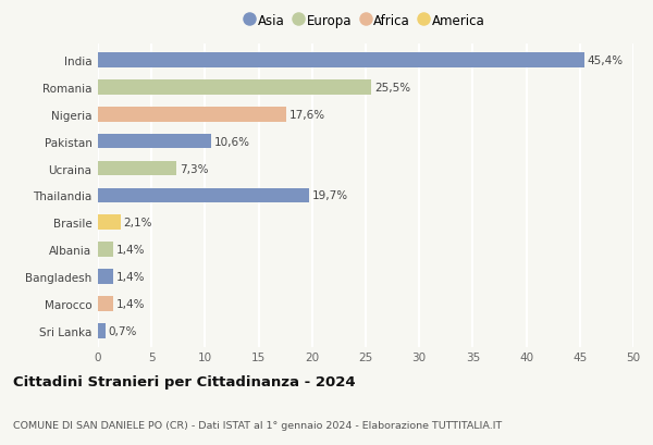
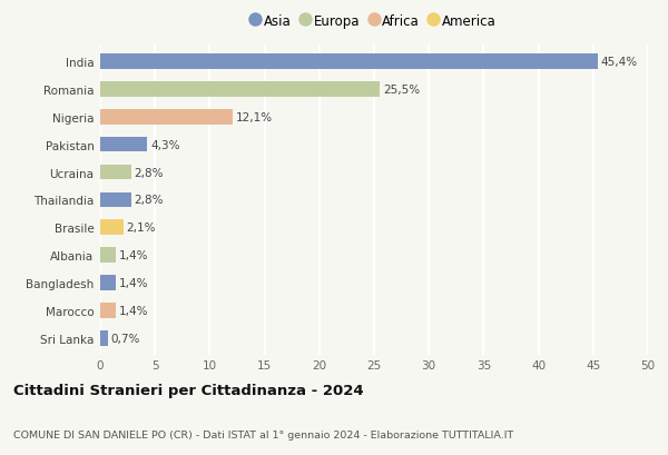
Nigeria: 17,6% -> 12,1%
Pakistan: 10,6% -> 4,3%
Ucraina: 7,3% -> 2,8%
Thailandia: 19,7% -> 2,8%
